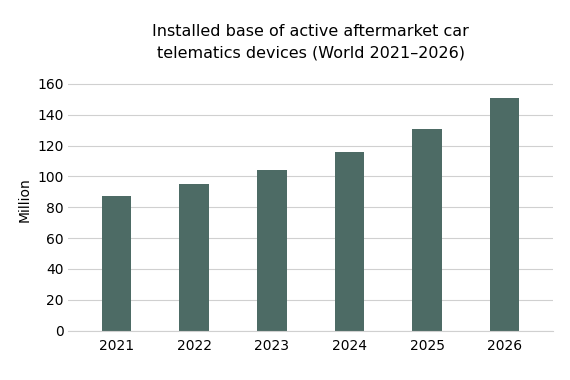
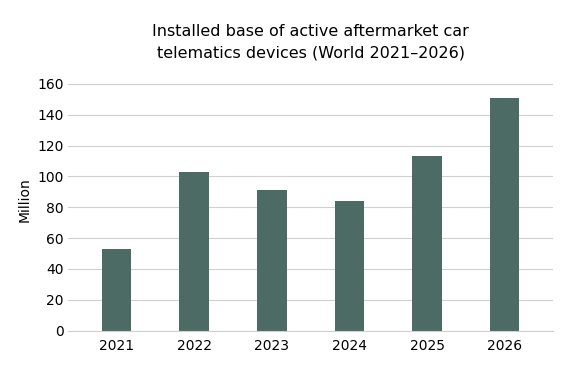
2021: 87 -> 53
2022: 95 -> 103
2023: 104 -> 91
2024: 116 -> 84
2025: 131 -> 113
